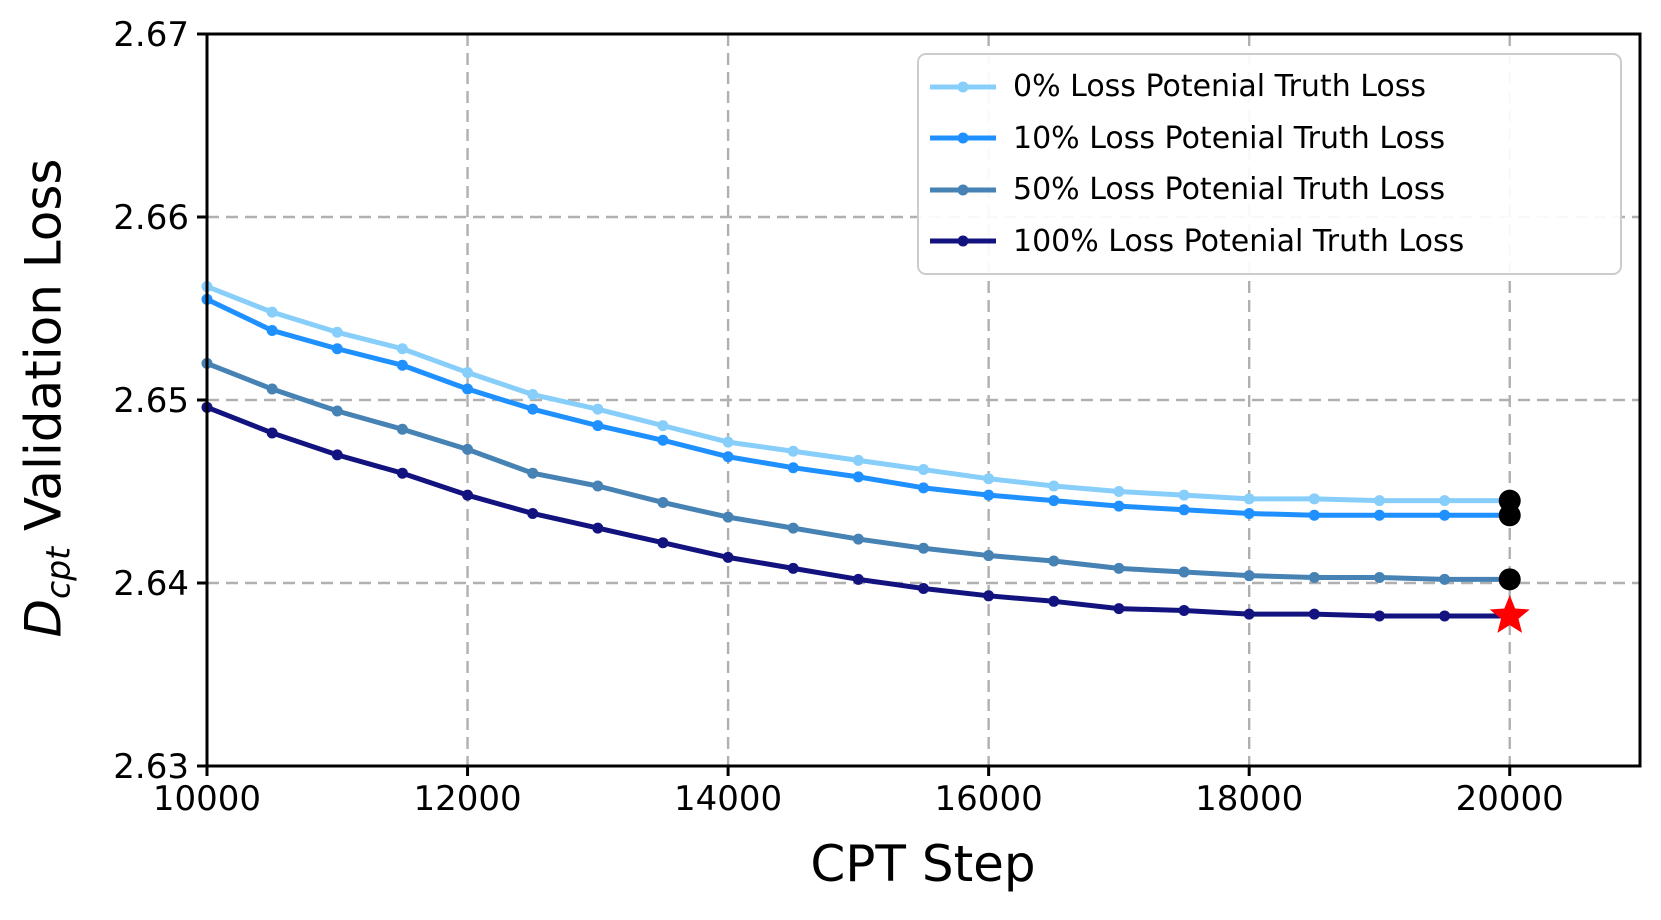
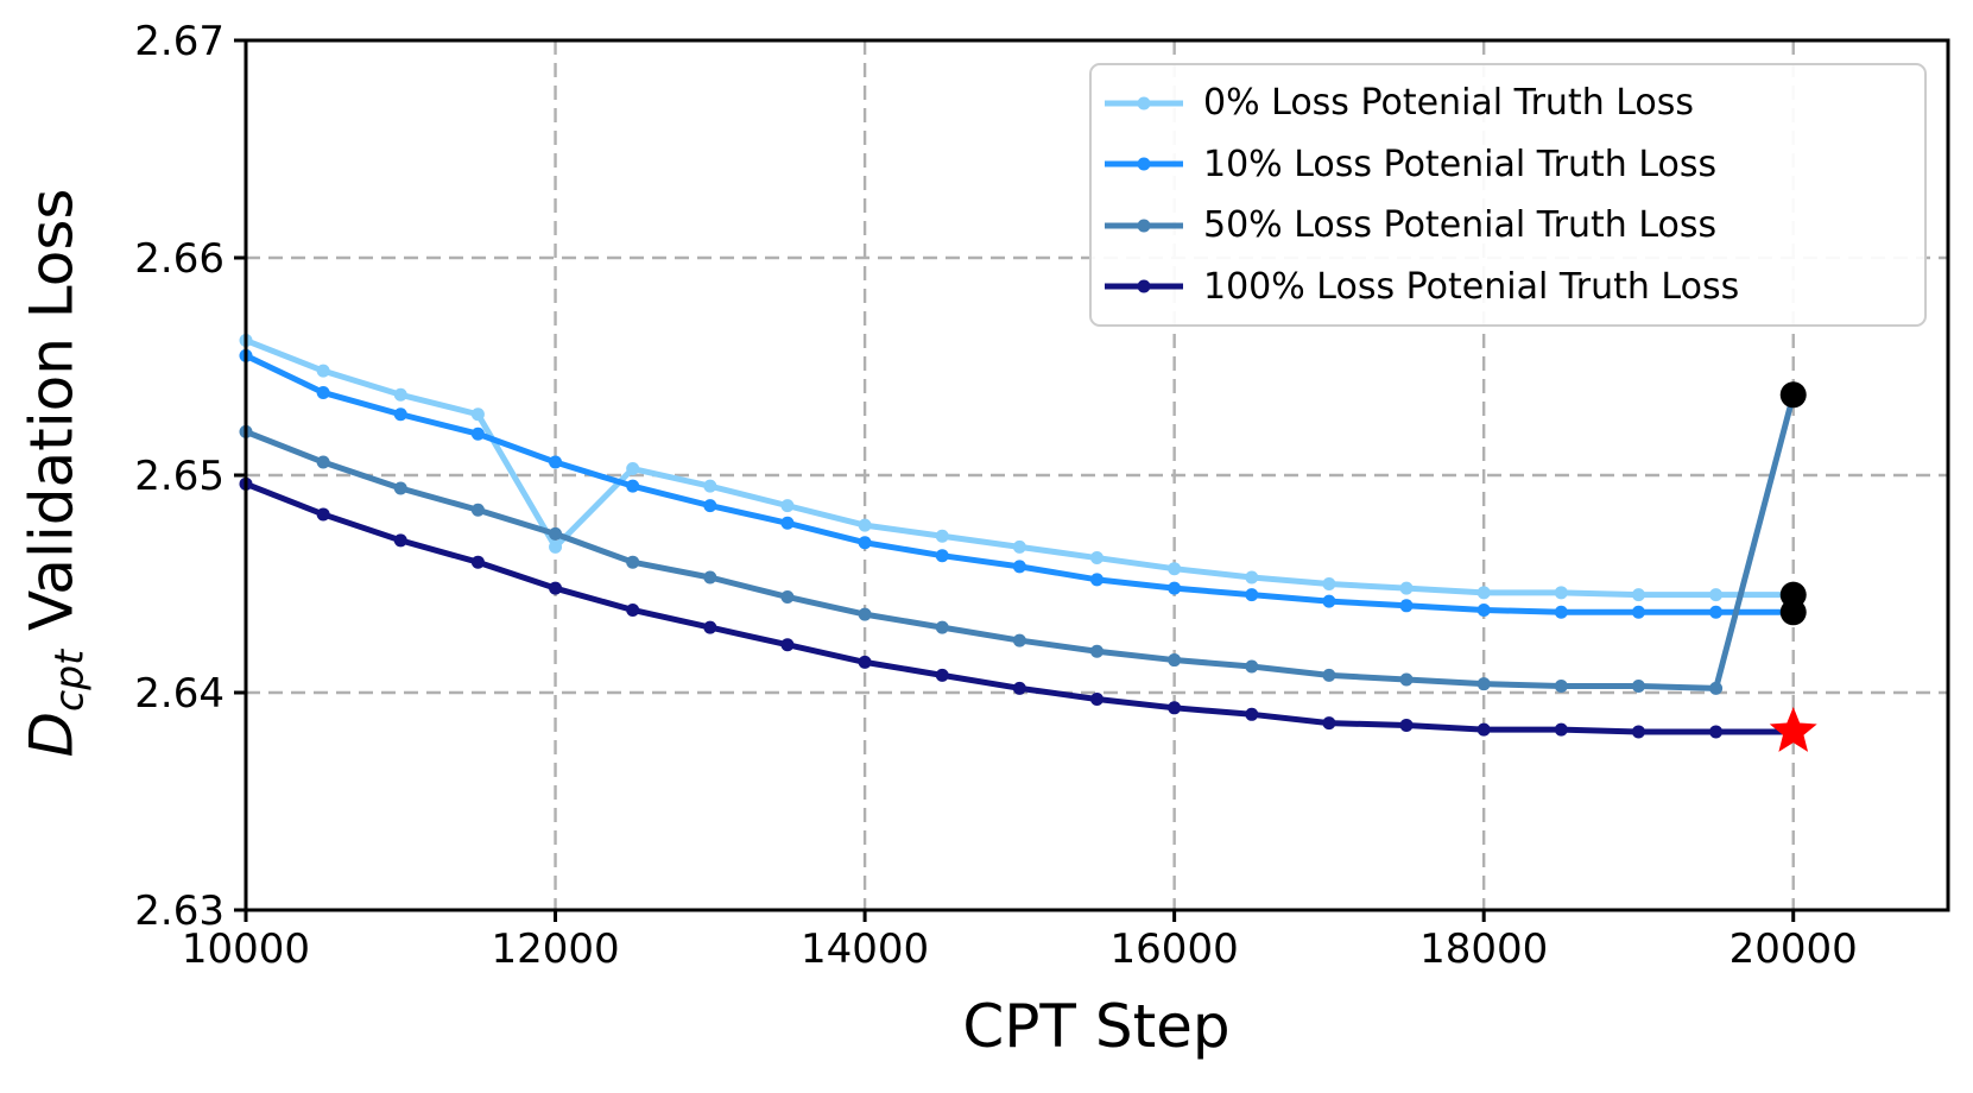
0% Loss Potenial Truth Loss/12000: 2.6515 -> 2.6467
50% Loss Potenial Truth Loss/20000: 2.6402 -> 2.6537
